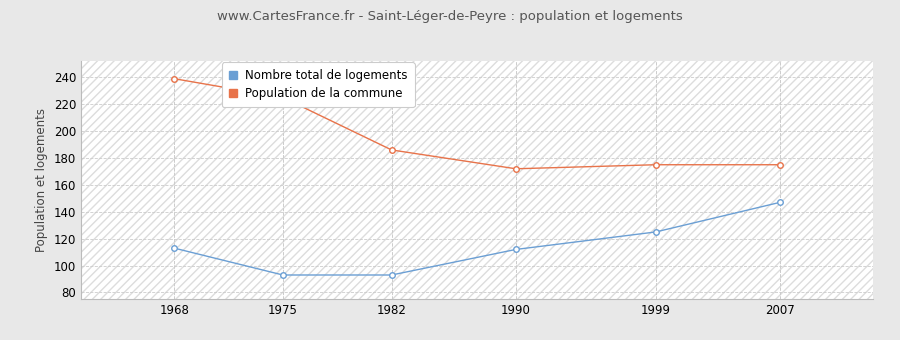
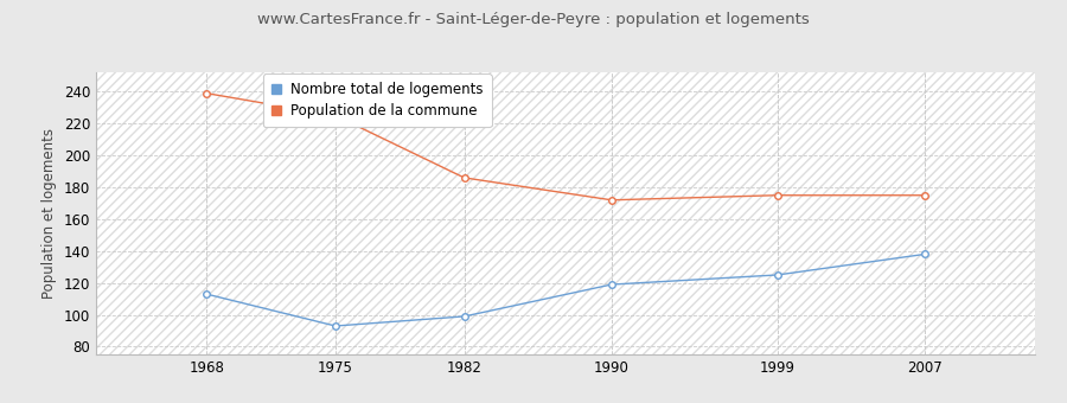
Nombre total de logements/1982: 93 -> 99
Nombre total de logements/1990: 112 -> 119
Nombre total de logements/2007: 147 -> 138
